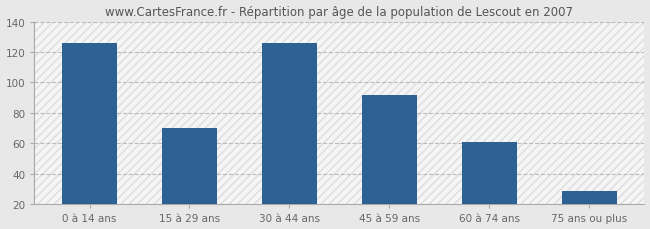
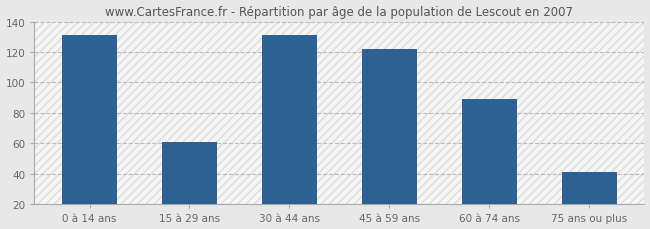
0 à 14 ans: 126 -> 131
15 à 29 ans: 70 -> 61
30 à 44 ans: 126 -> 131
45 à 59 ans: 92 -> 122
60 à 74 ans: 61 -> 89
75 ans ou plus: 29 -> 41
